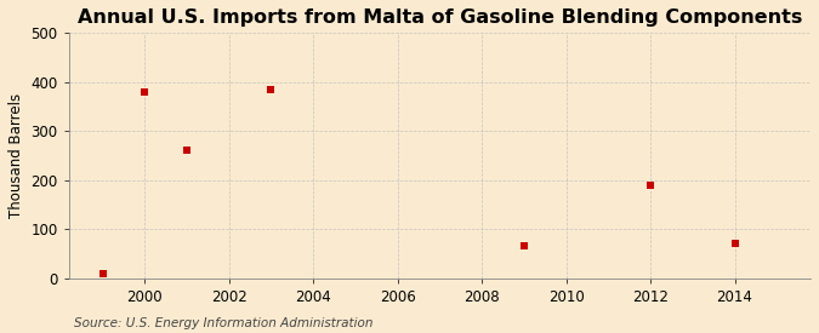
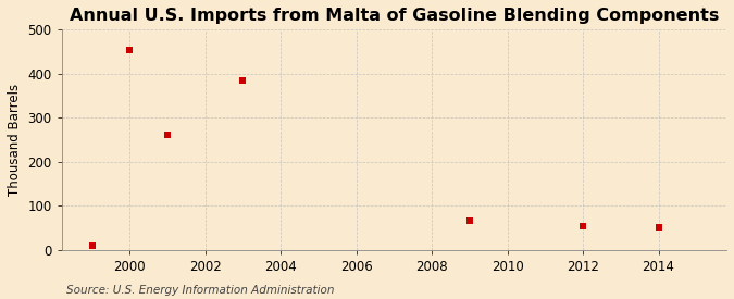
2000: 380 -> 453
2012: 190 -> 53
2014: 70 -> 50
